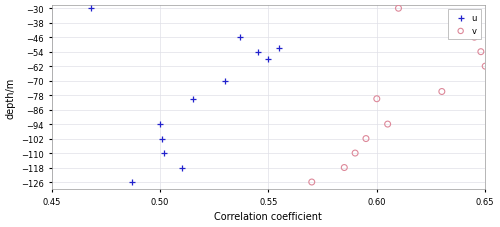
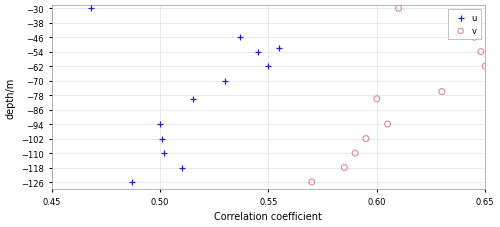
u/0.55: -58 -> -62
